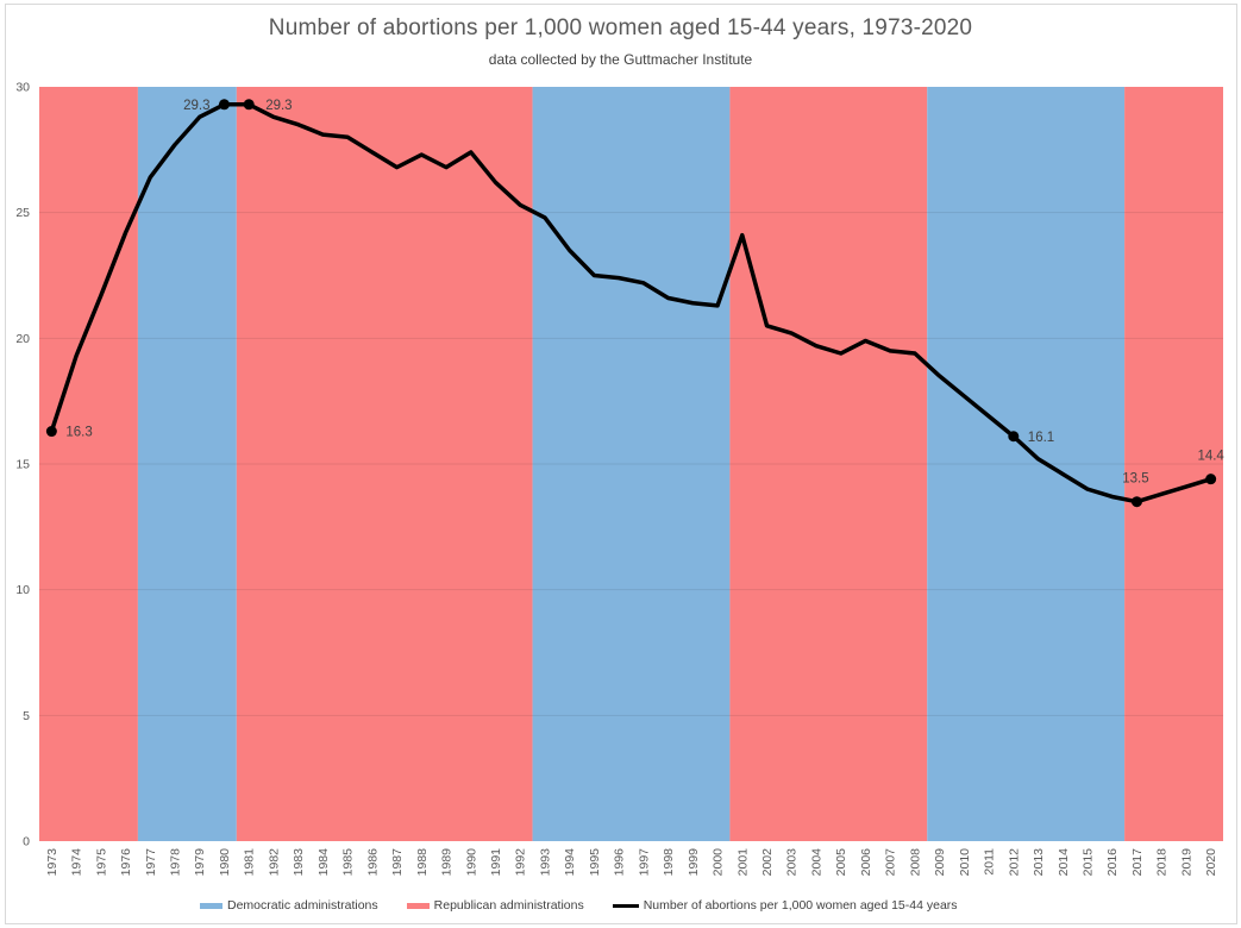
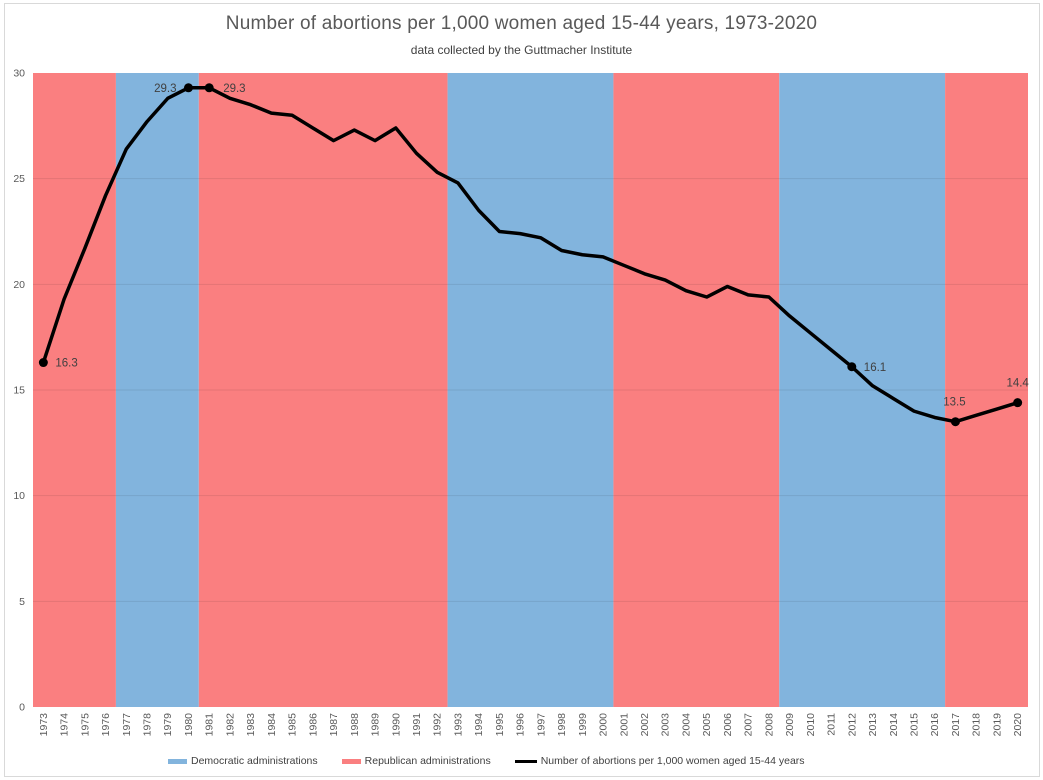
2001: 24.1 -> 20.9
